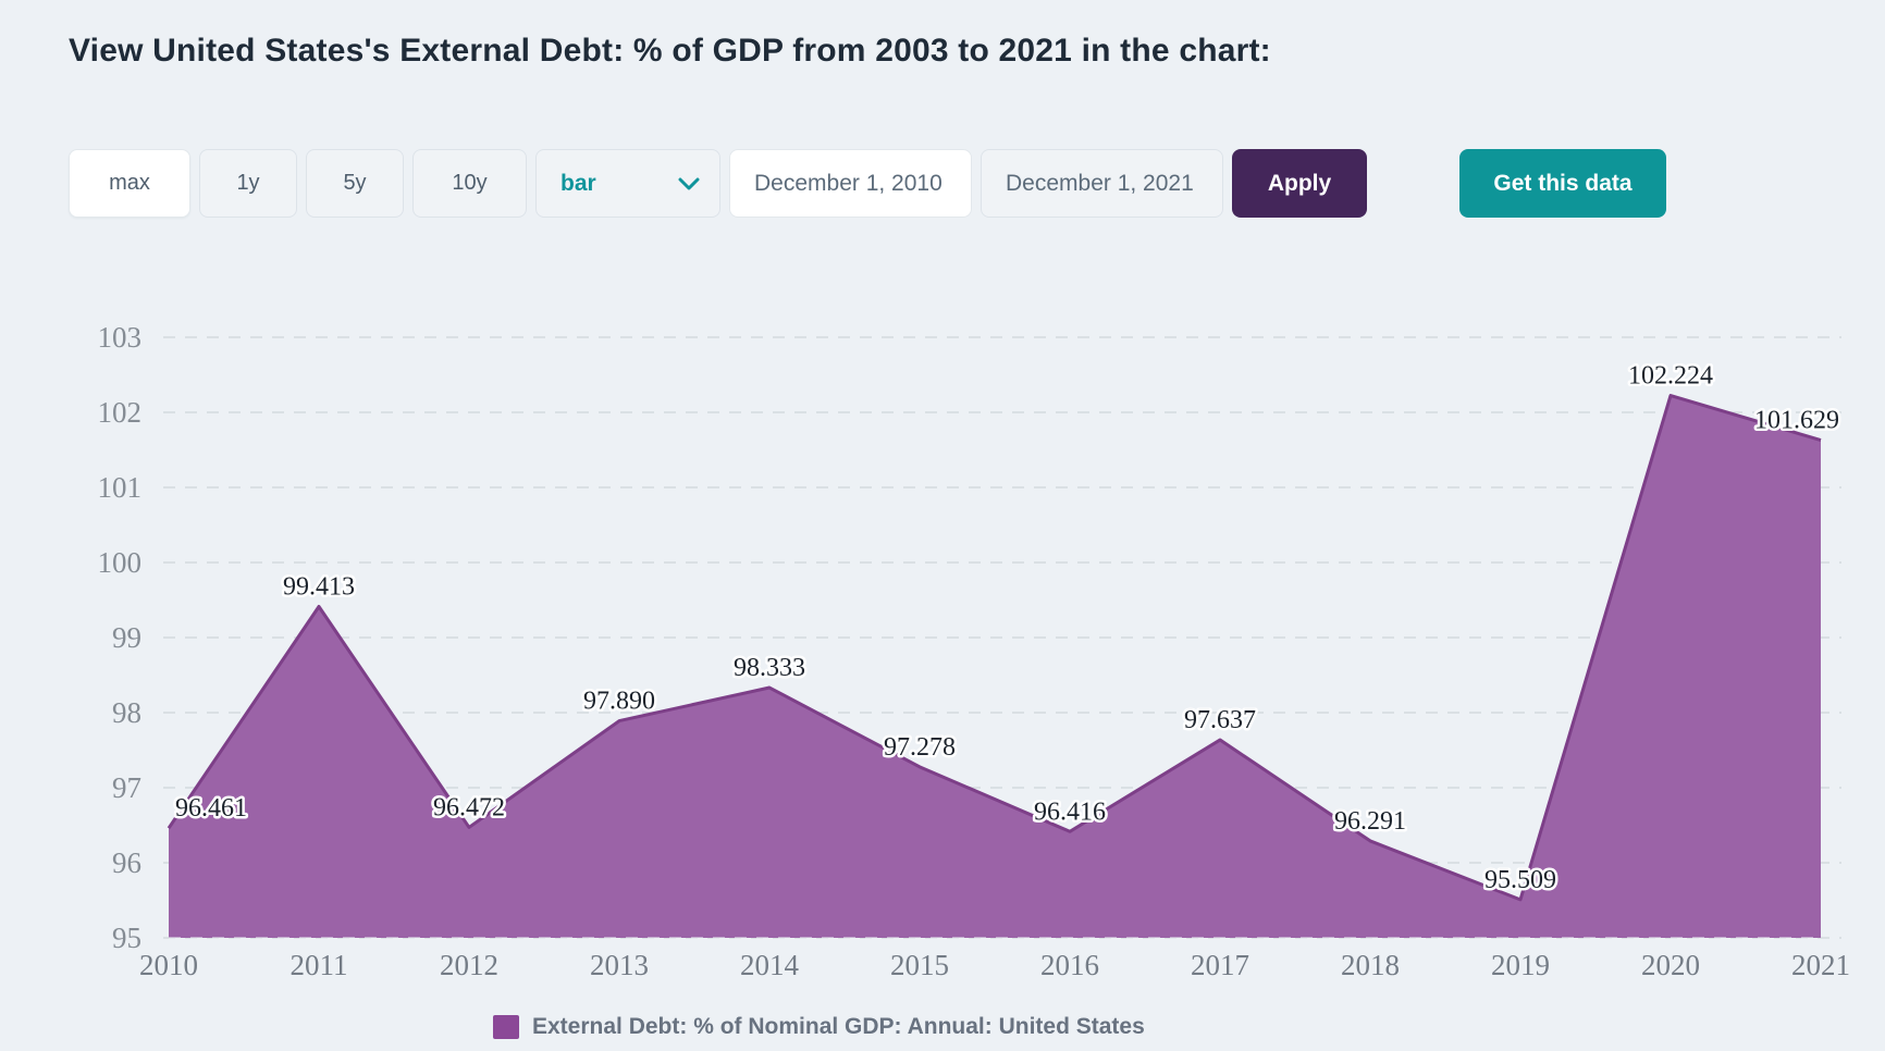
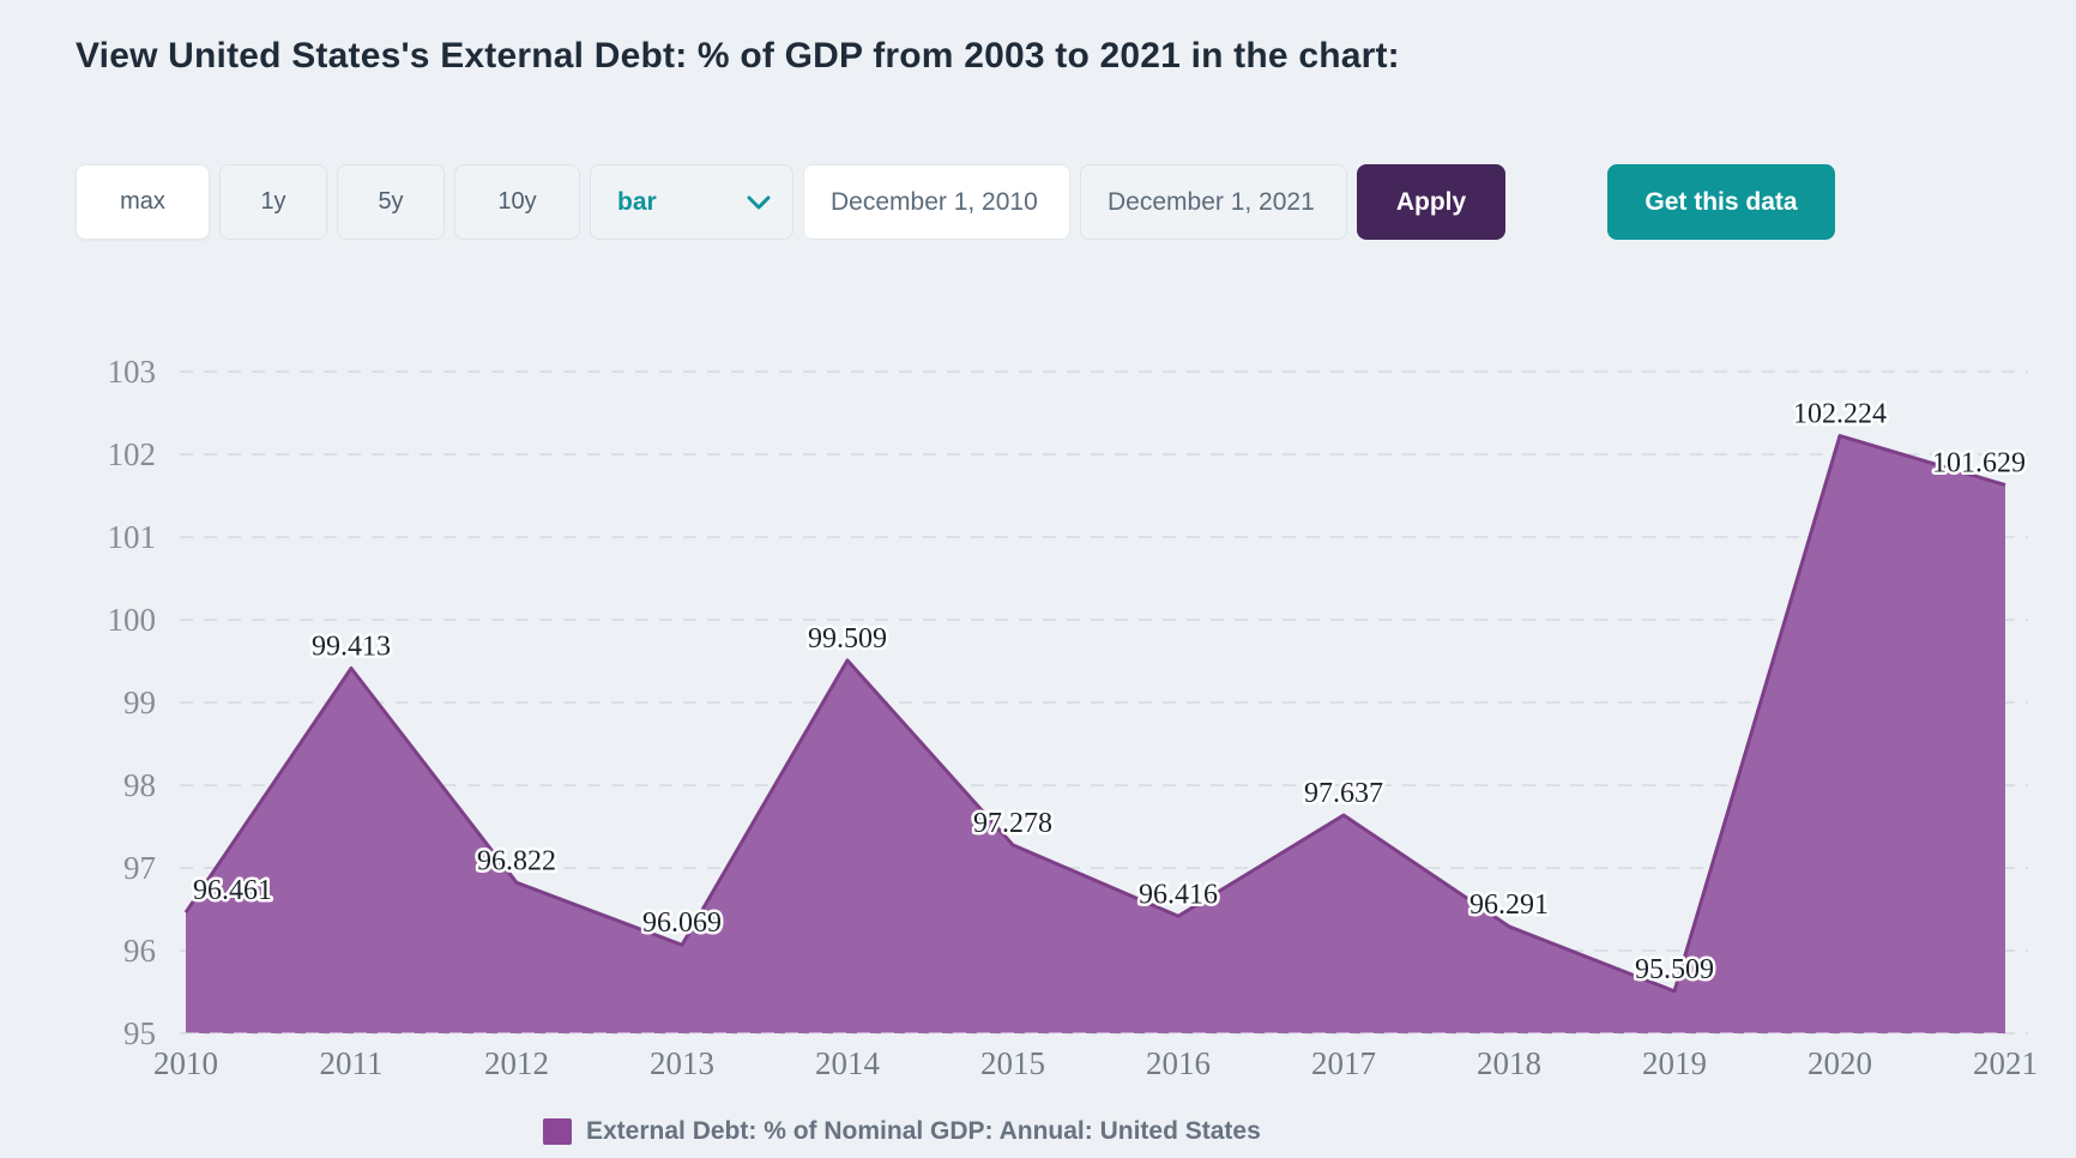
2012: 96.472 -> 96.822
2013: 97.890 -> 96.069
2014: 98.333 -> 99.509
